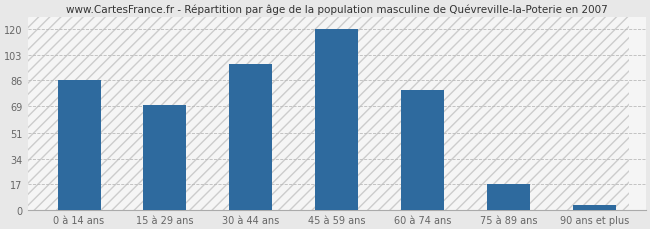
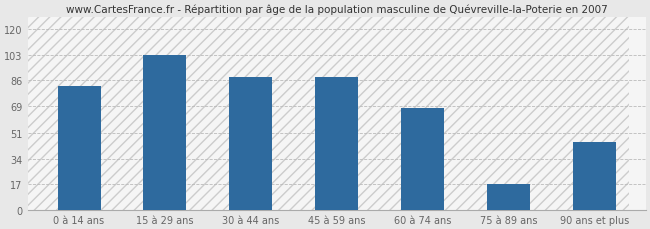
0 à 14 ans: 86 -> 82
15 à 29 ans: 70 -> 103
30 à 44 ans: 97 -> 88
45 à 59 ans: 120 -> 88
60 à 74 ans: 80 -> 68
90 ans et plus: 3 -> 45
